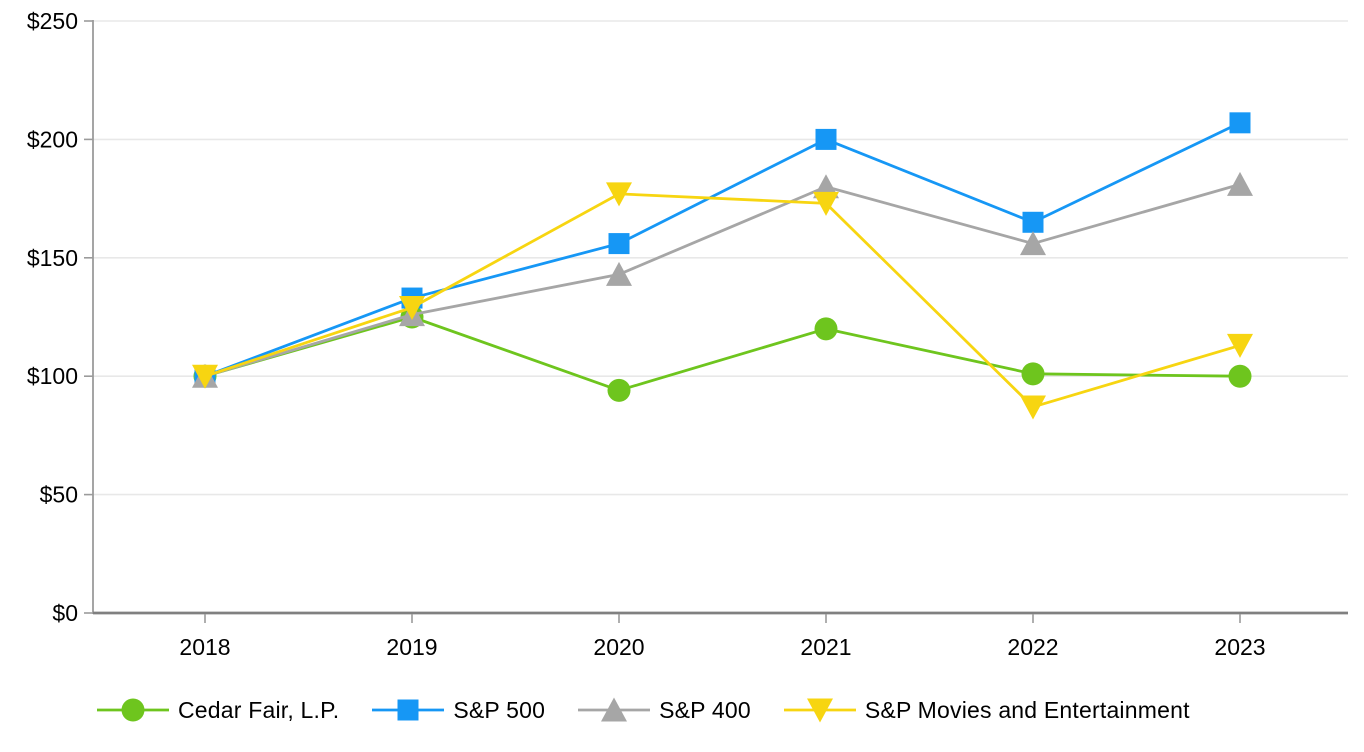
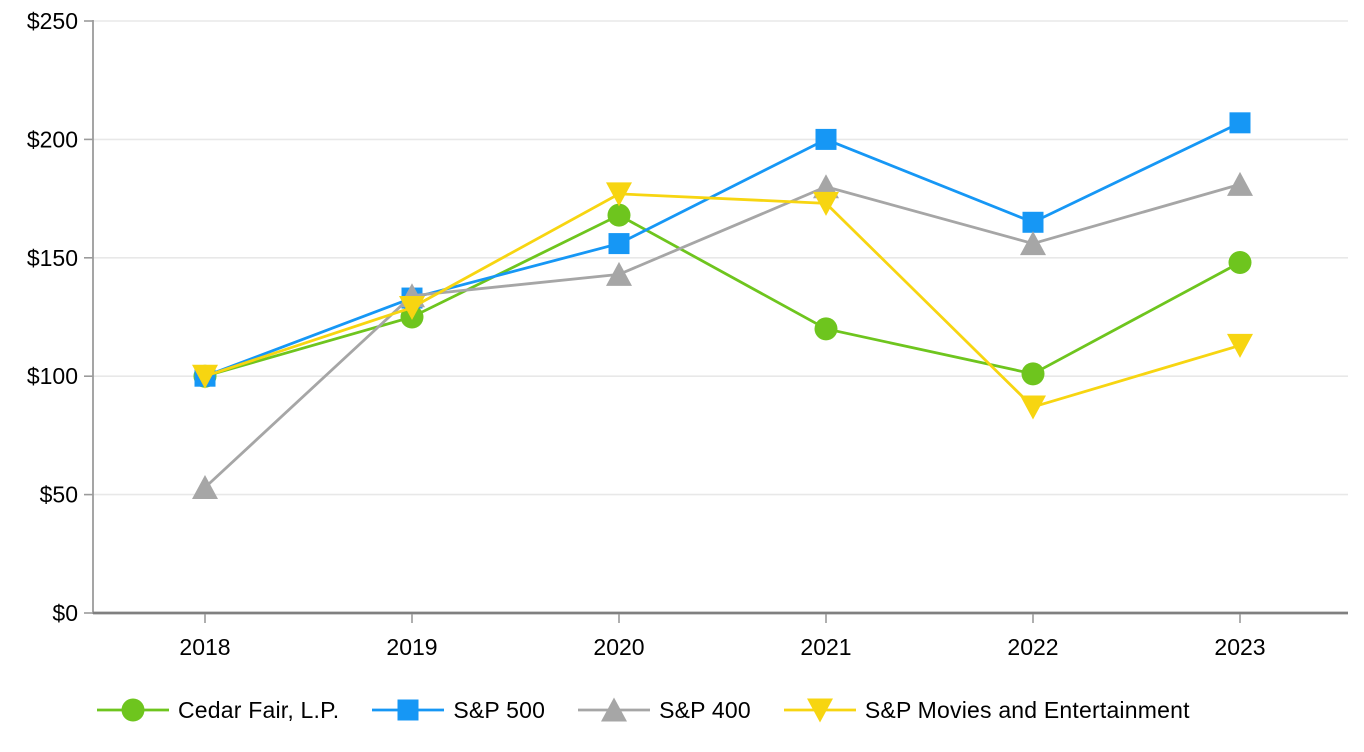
S&P 400/2018: $100 -> $53
S&P 400/2019: $126 -> $134
Cedar Fair, L.P./2020: $94 -> $168
Cedar Fair, L.P./2023: $100 -> $148
